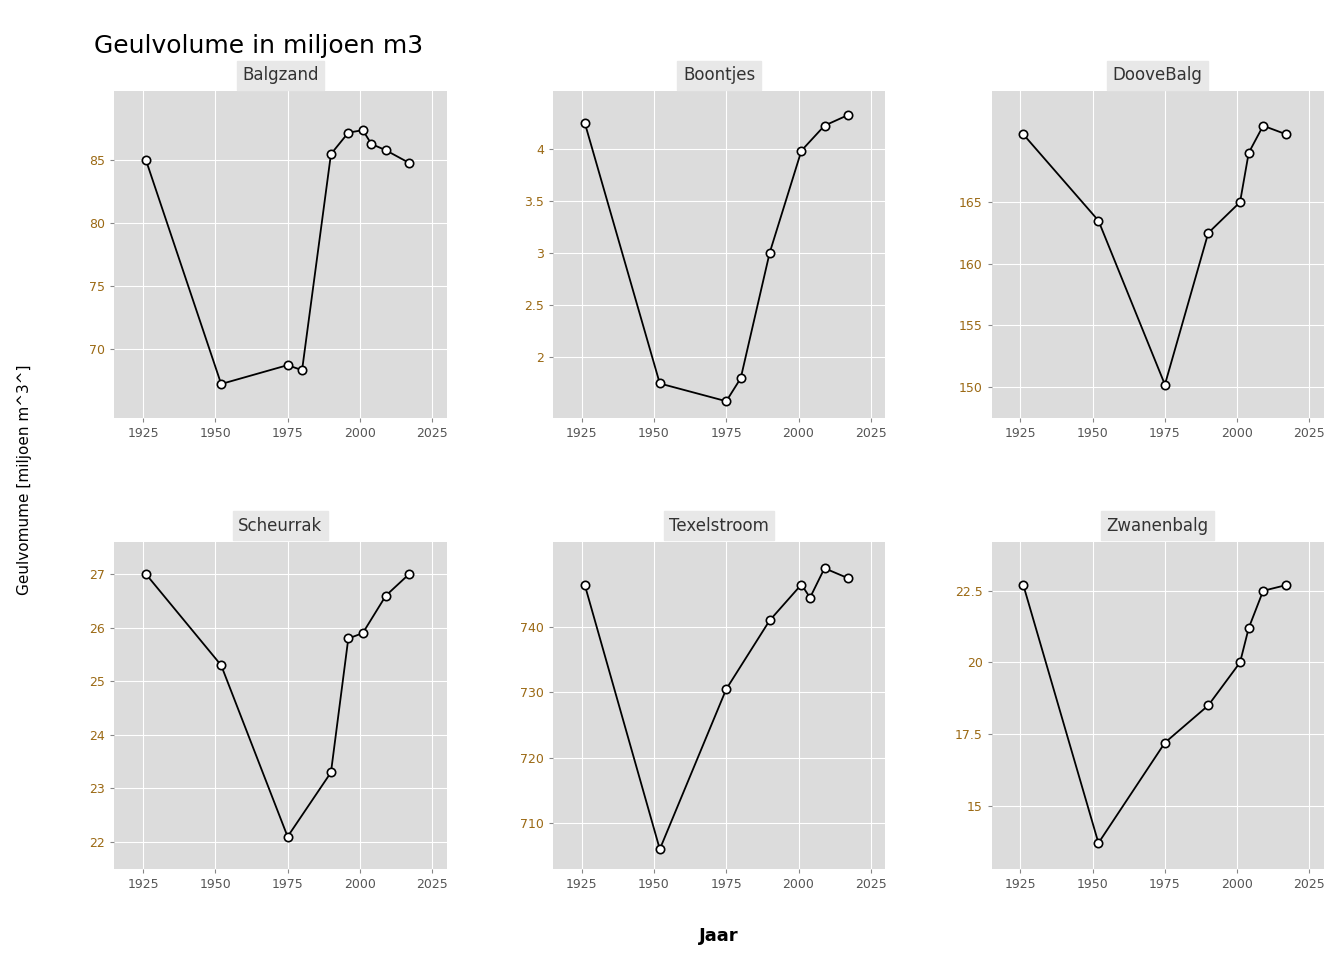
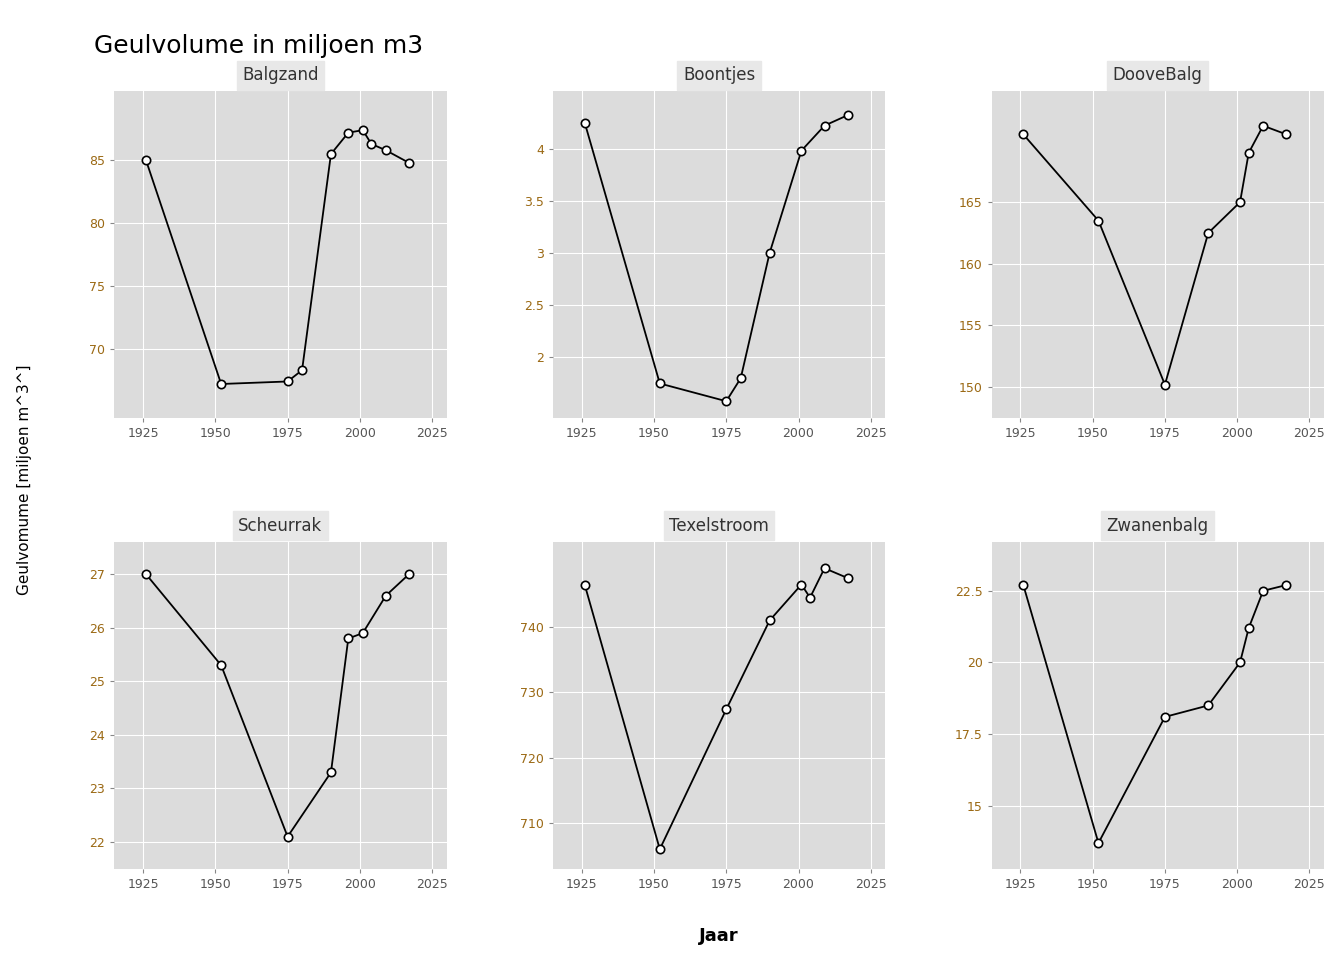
Balgzand/1975: 68.7 -> 67.4
Texelstroom/1975: 730.5 -> 727.4
Zwanenbalg/1975: 17.2 -> 18.1
